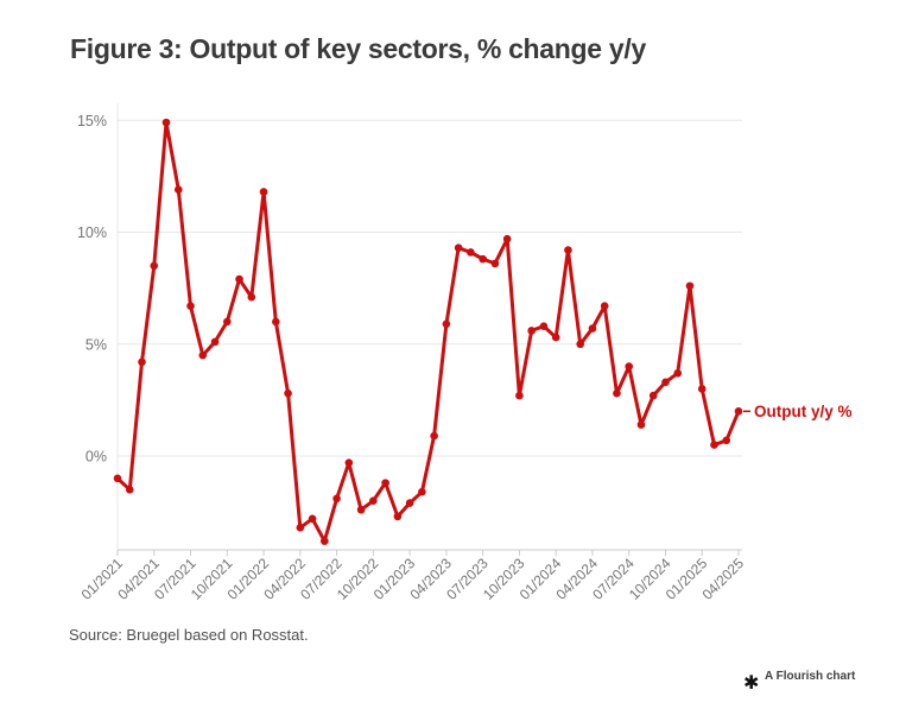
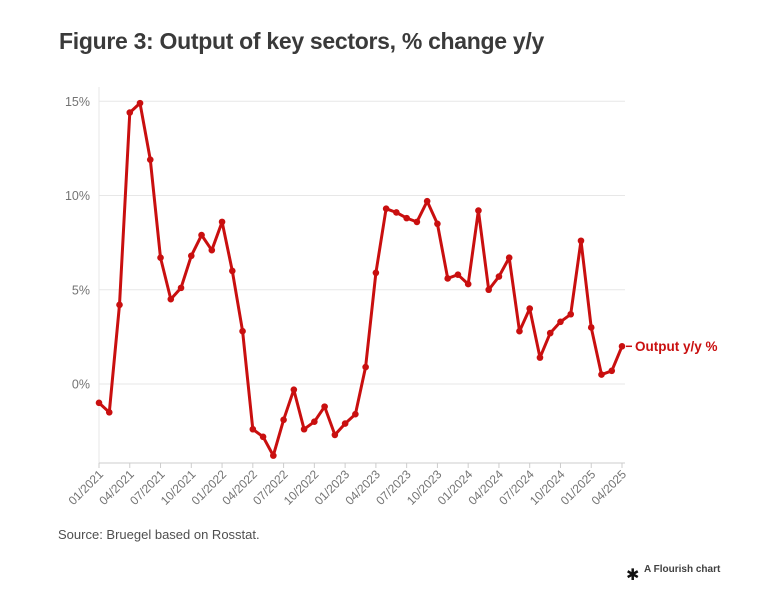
04/2021: 8.5% -> 14.4%
10/2021: 6.0% -> 6.8%
01/2022: 11.8% -> 8.6%
04/2022: -3.2% -> -2.4%
10/2023: 2.7% -> 8.5%
